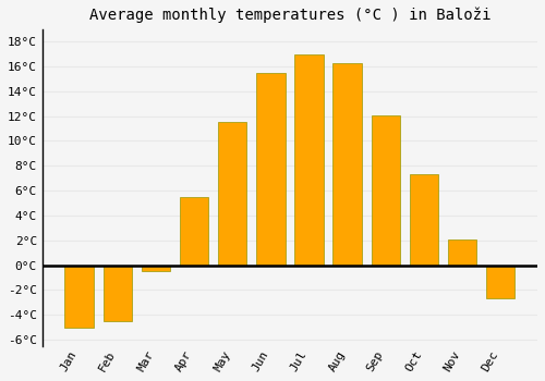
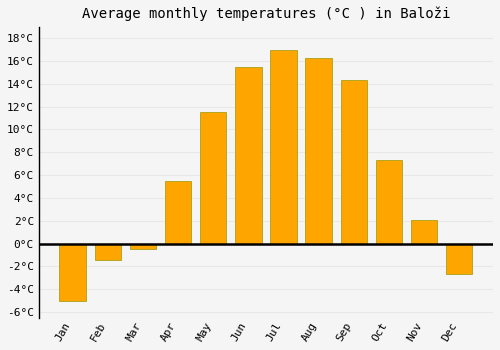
Feb: -4.5°C -> -1.4°C
Sep: 12.1°C -> 14.3°C
